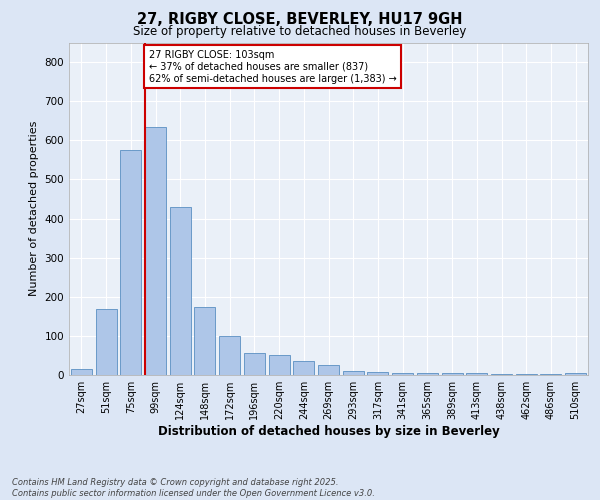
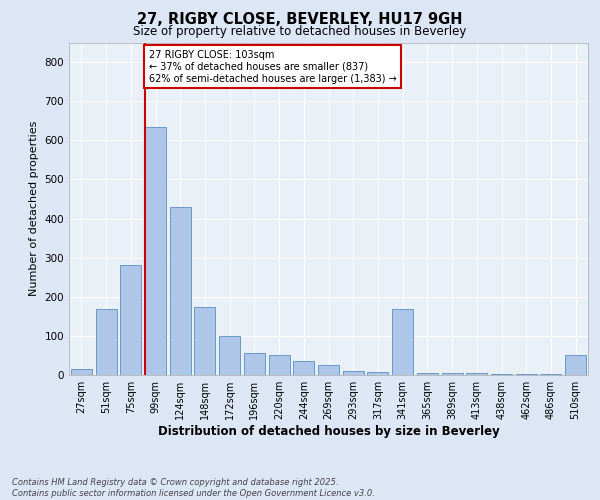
75sqm: 575 -> 280
341sqm: 5 -> 170
510sqm: 4 -> 50
